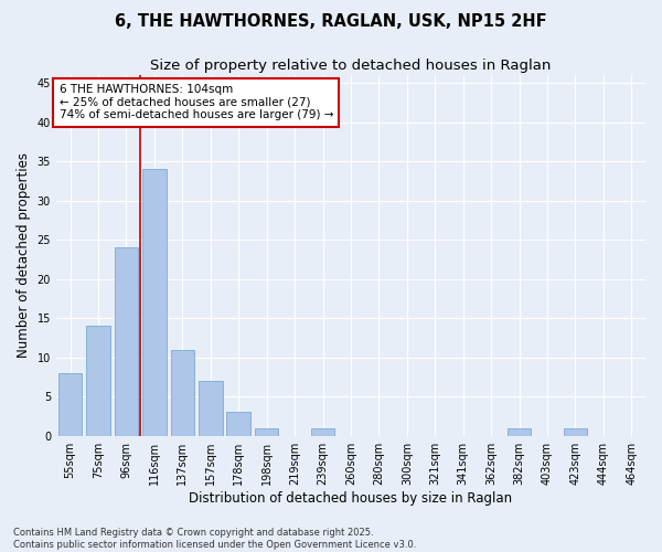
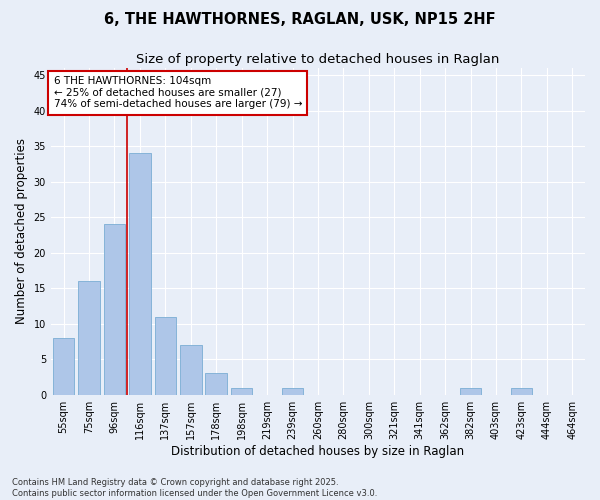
75sqm: 14 -> 16
